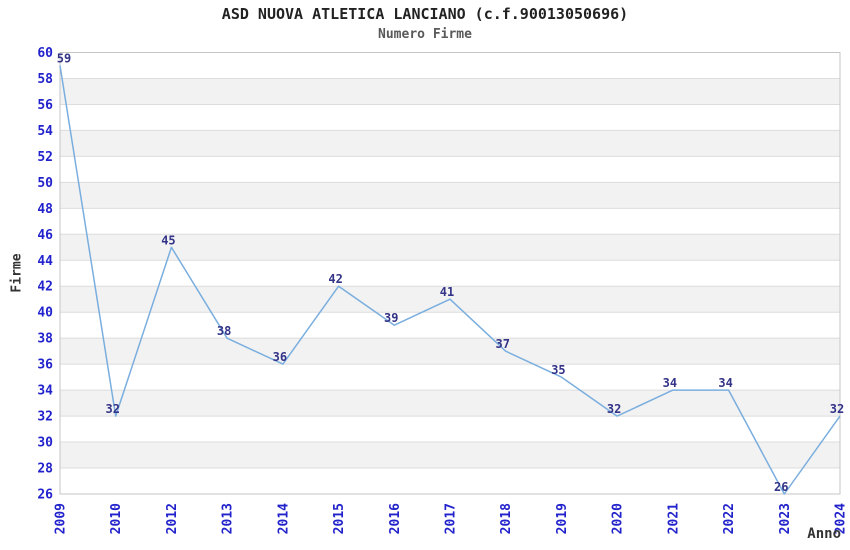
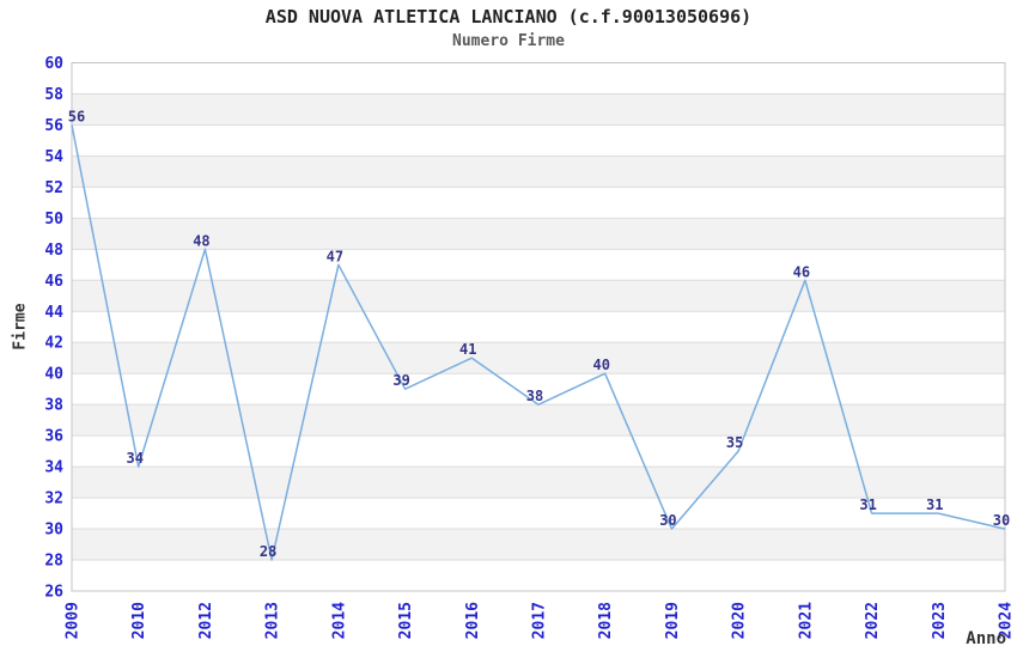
2009: 59 -> 56
2010: 32 -> 34
2012: 45 -> 48
2013: 38 -> 28
2014: 36 -> 47
2015: 42 -> 39
2016: 39 -> 41
2017: 41 -> 38
2018: 37 -> 40
2019: 35 -> 30
2020: 32 -> 35
2021: 34 -> 46
2022: 34 -> 31
2023: 26 -> 31
2024: 32 -> 30
